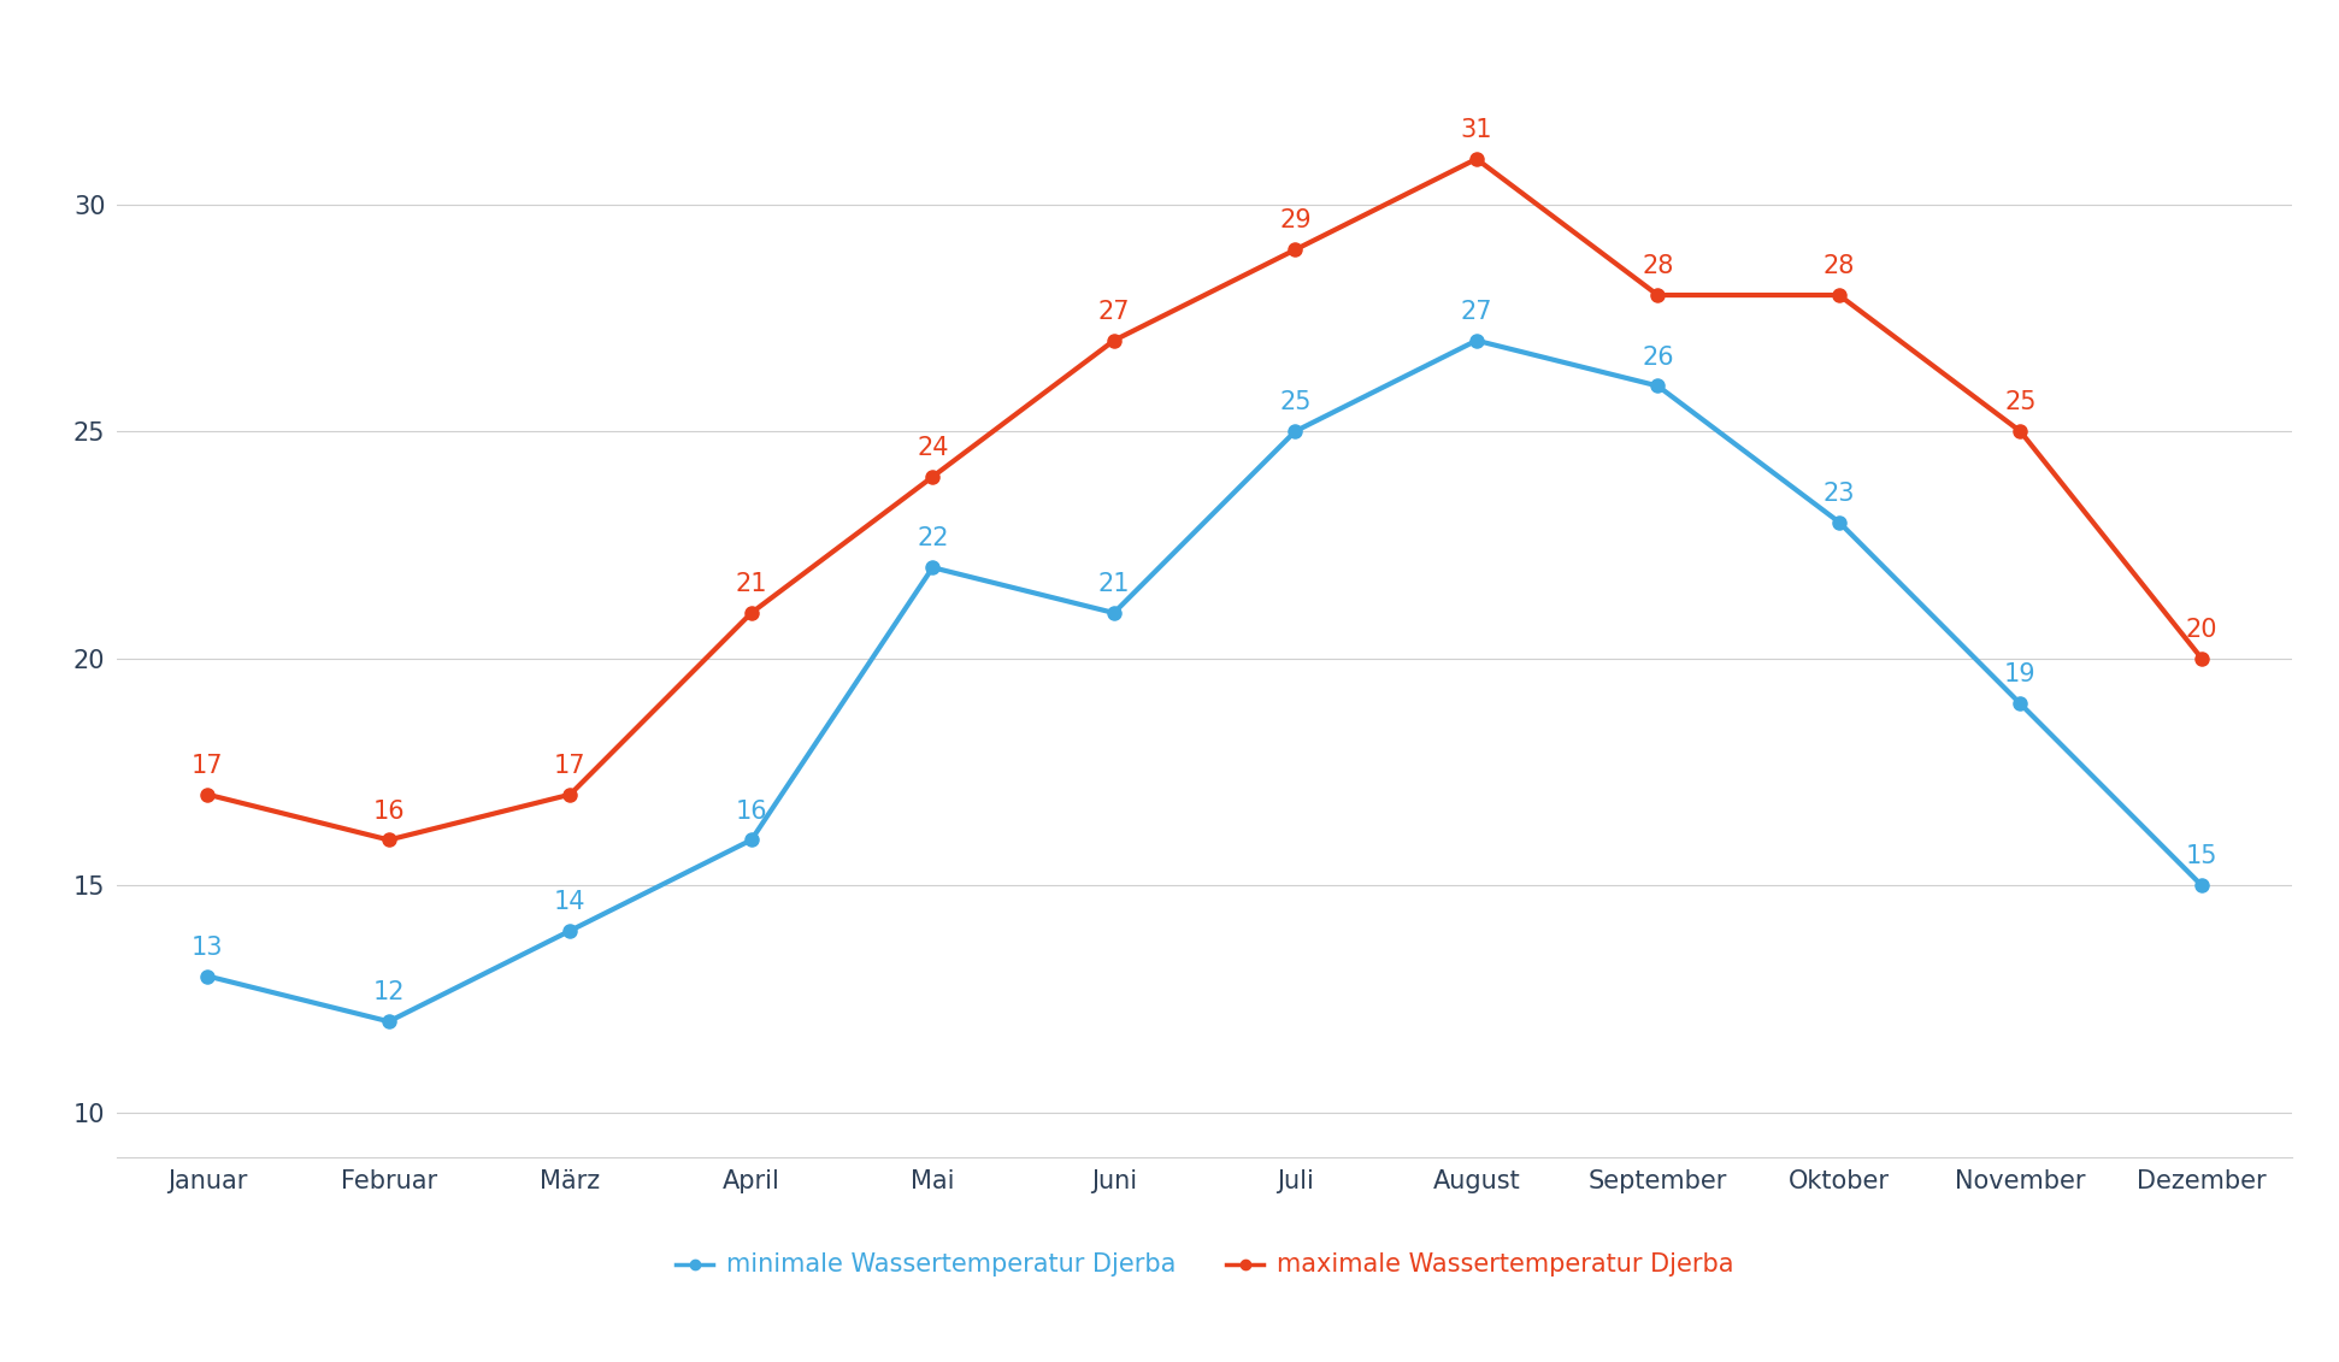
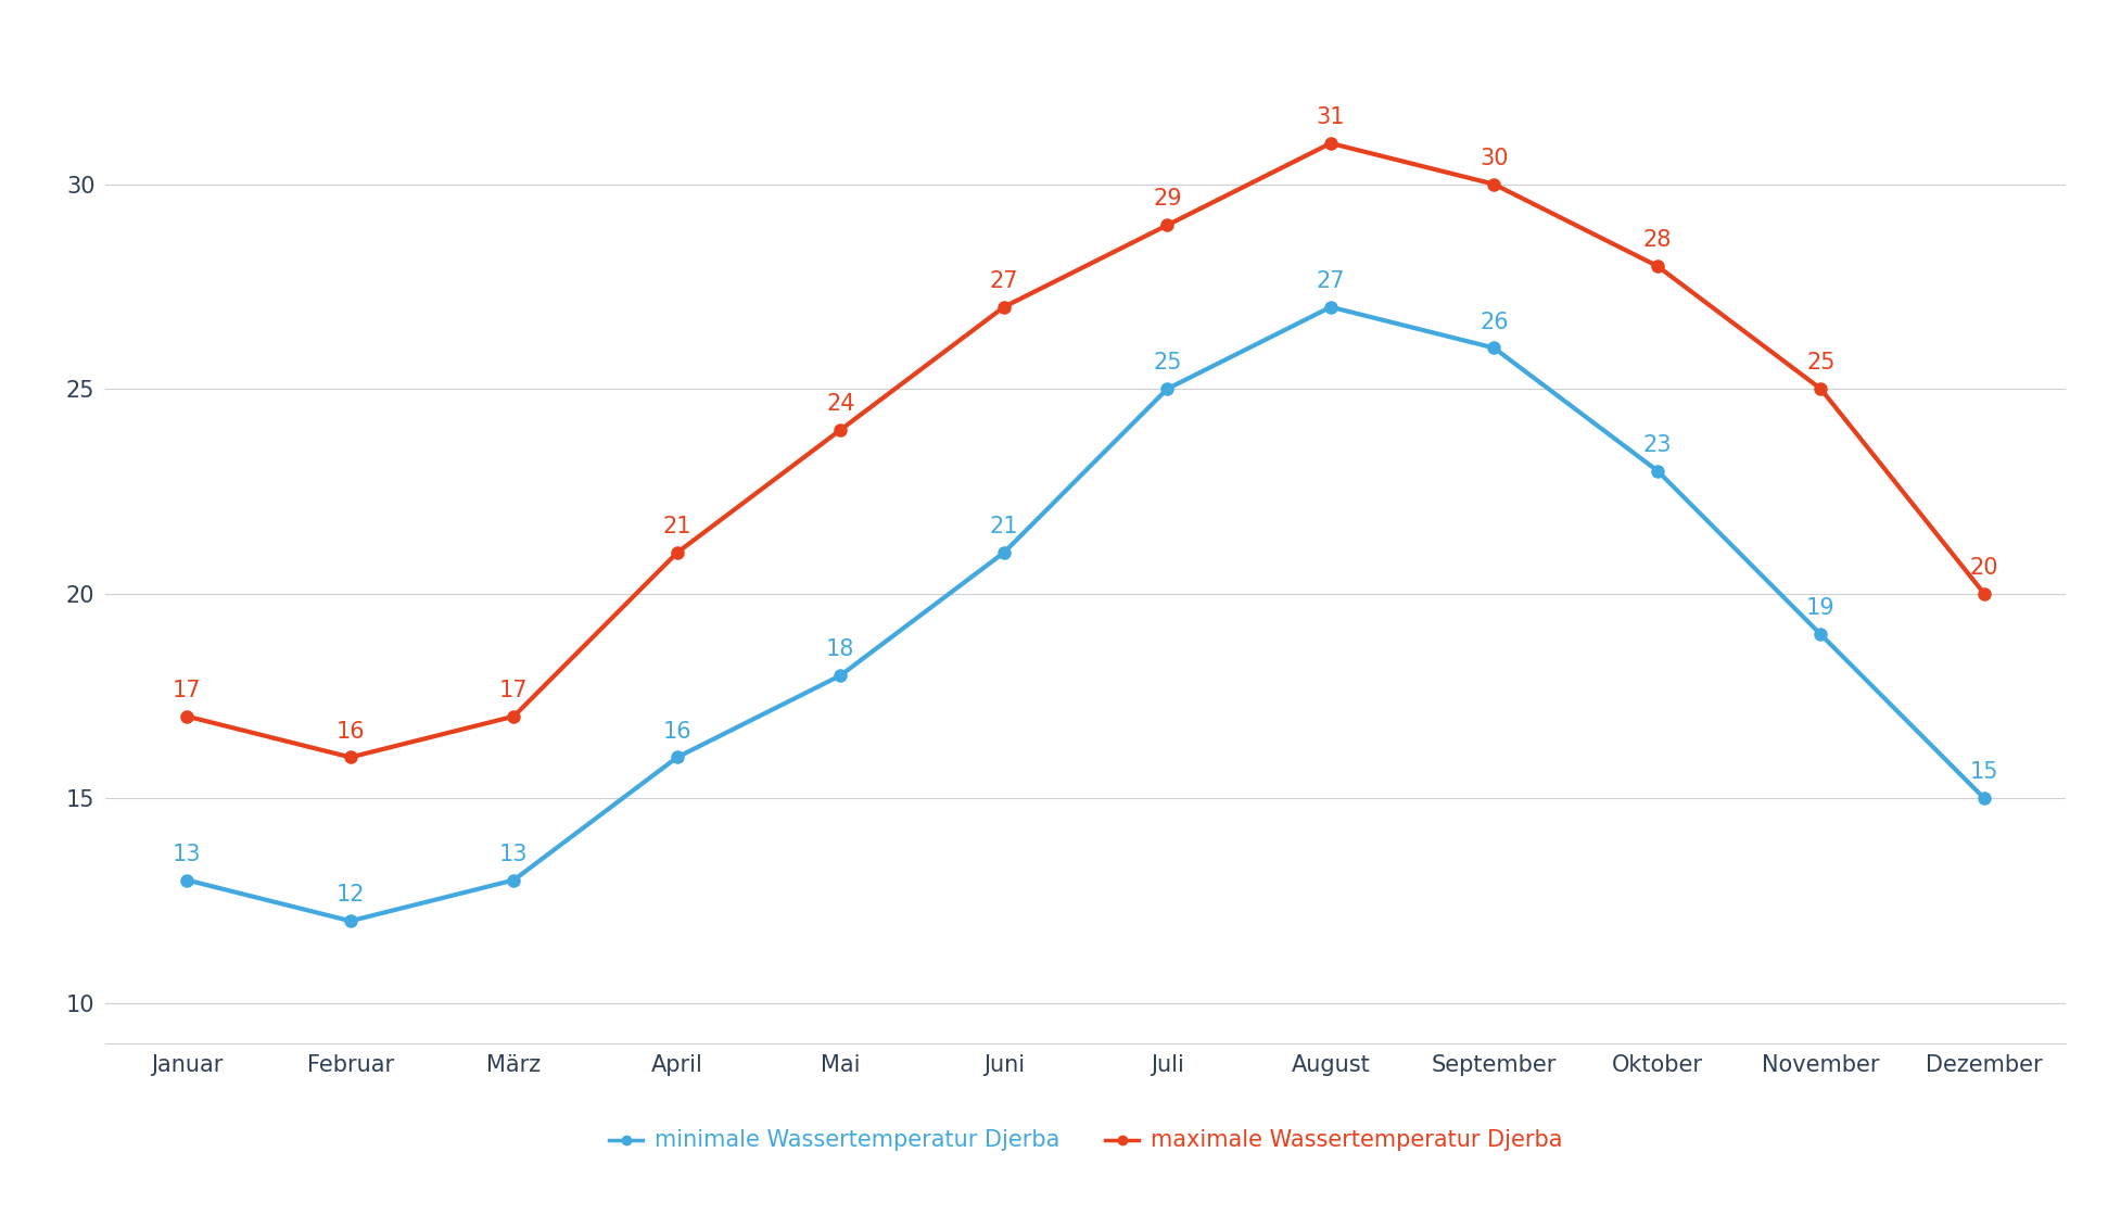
minimale Wassertemperatur Djerba/März: 14 -> 13
minimale Wassertemperatur Djerba/Mai: 22 -> 18
maximale Wassertemperatur Djerba/September: 28 -> 30
